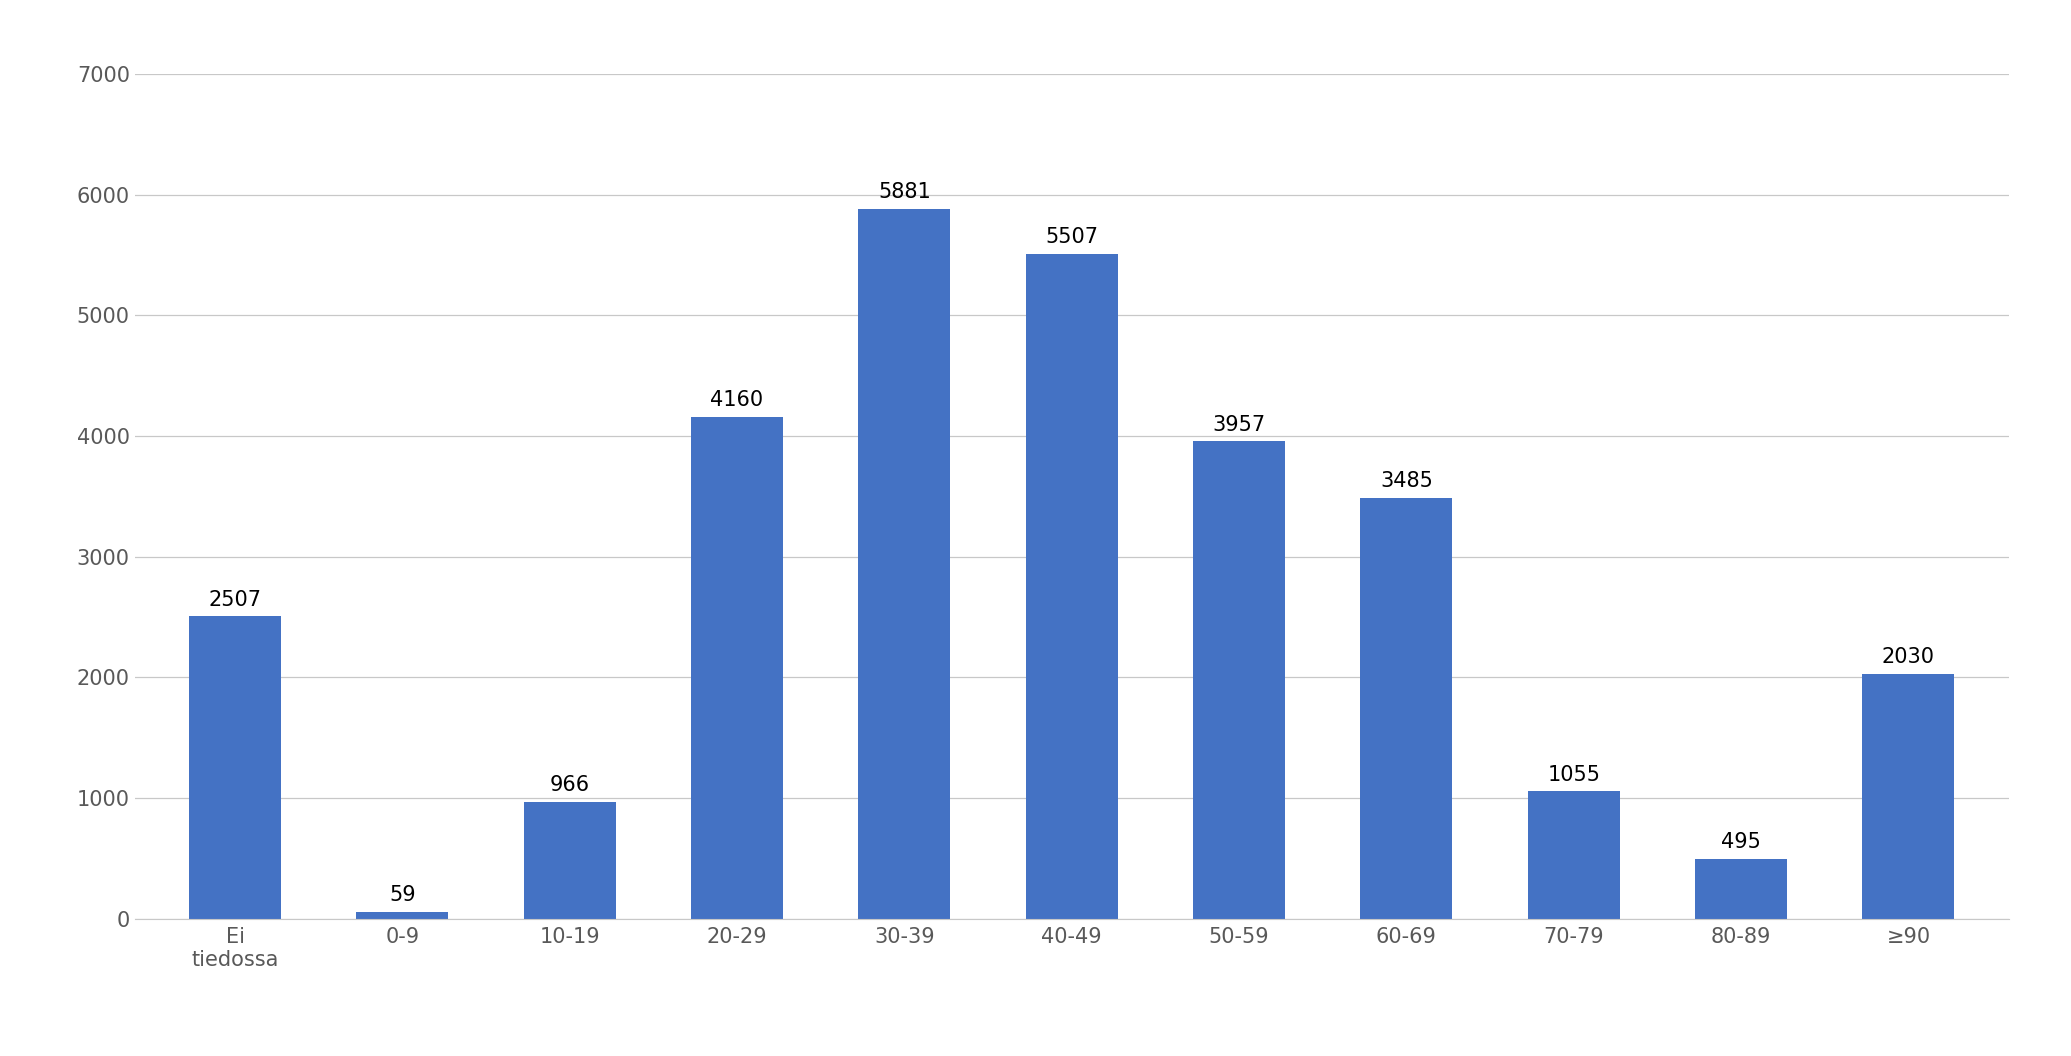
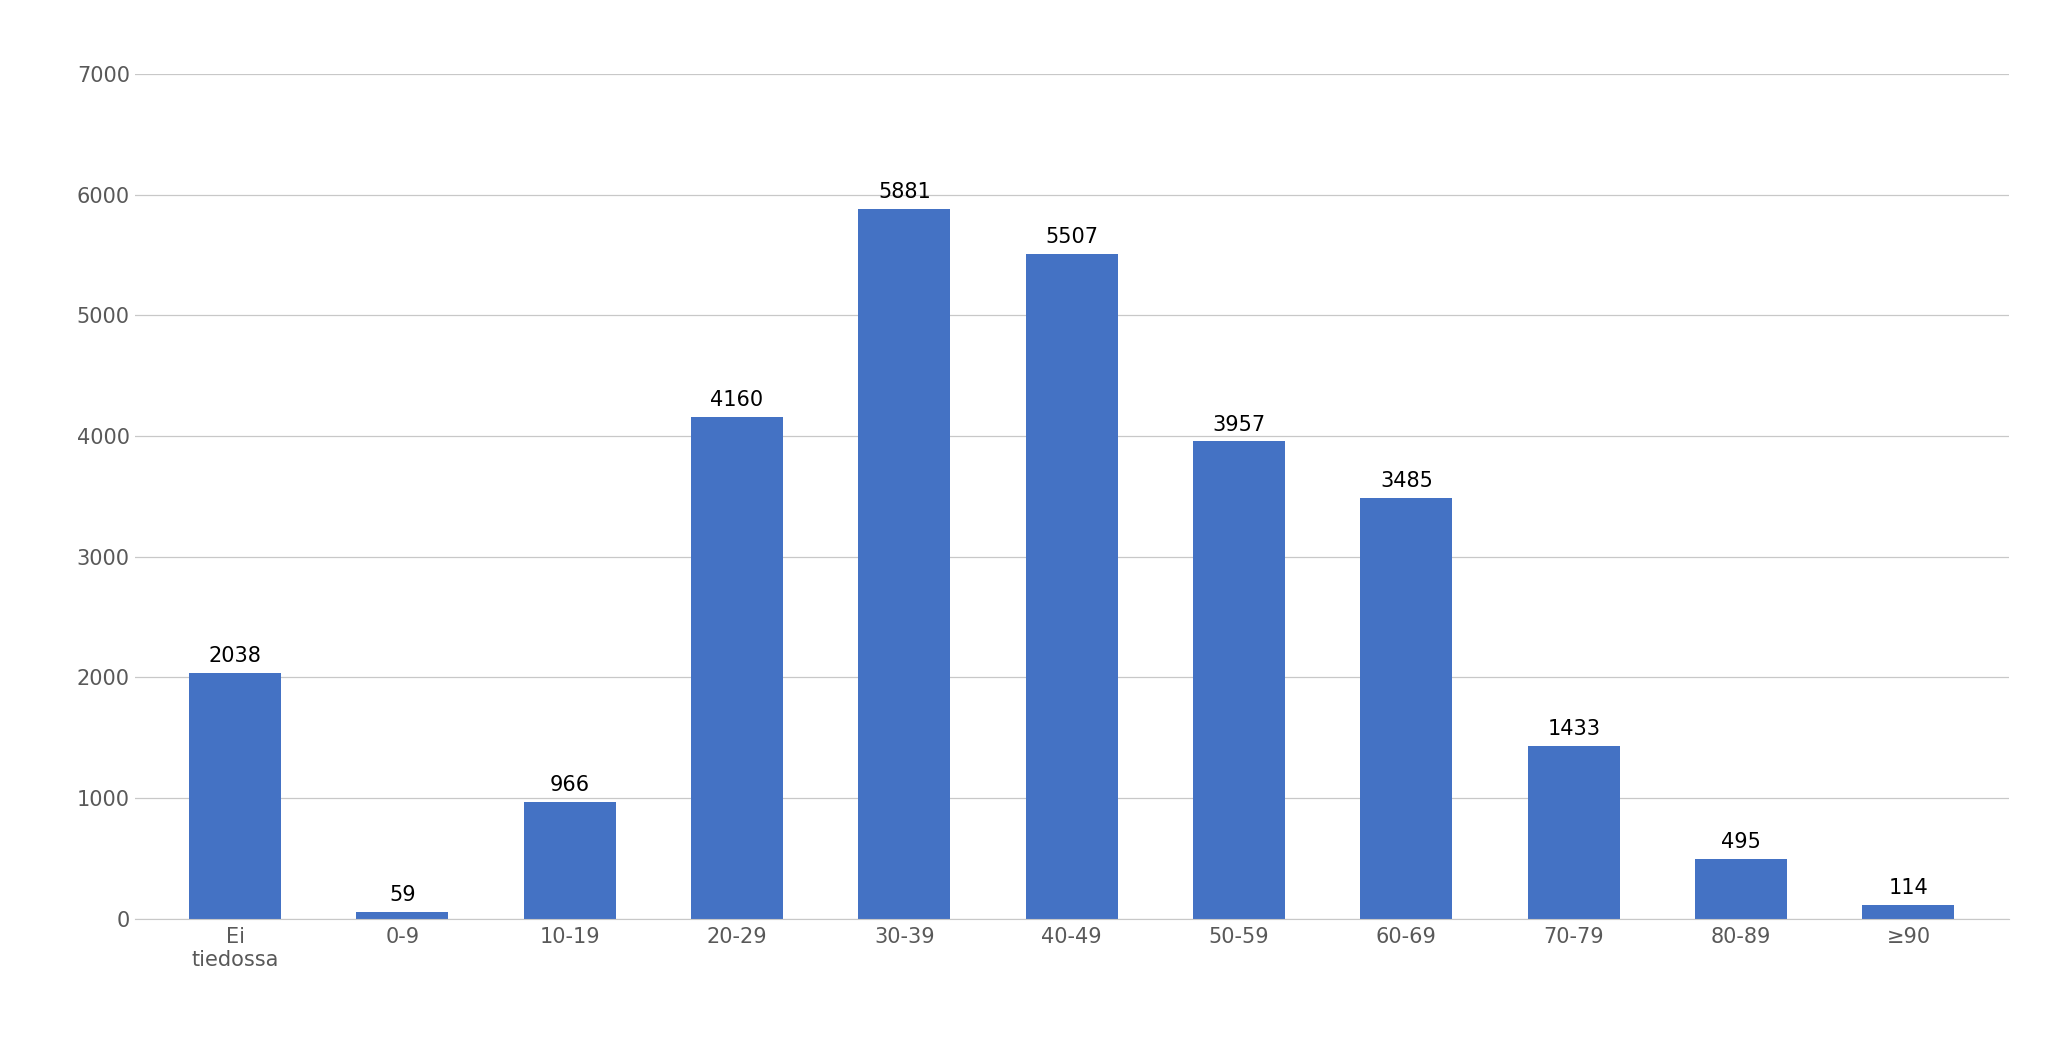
Ei tiedossa: 2507 -> 2038
70-79: 1055 -> 1433
≥90: 2030 -> 114
